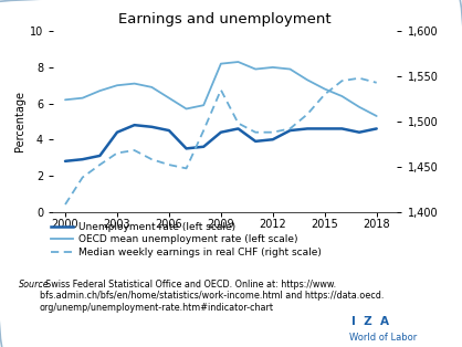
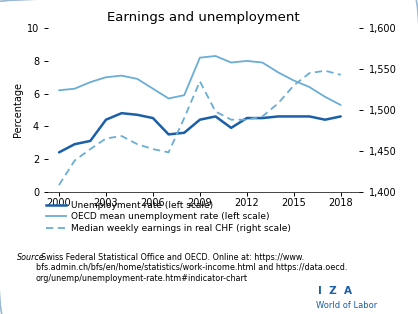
Unemployment rate (left scale)/2000: 2.8 -> 2.4
Unemployment rate (left scale)/2012: 4.0 -> 4.5
